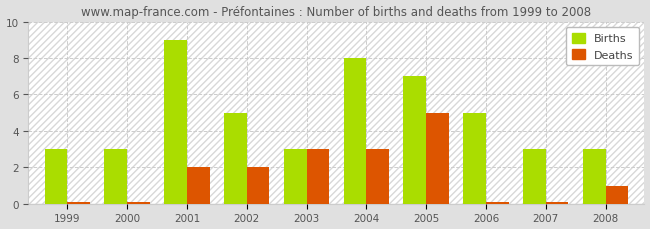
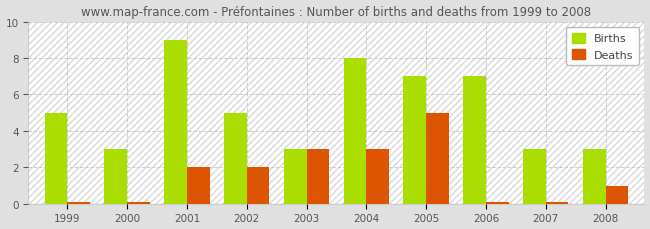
Births/1999: 3 -> 5
Births/2006: 5 -> 7
